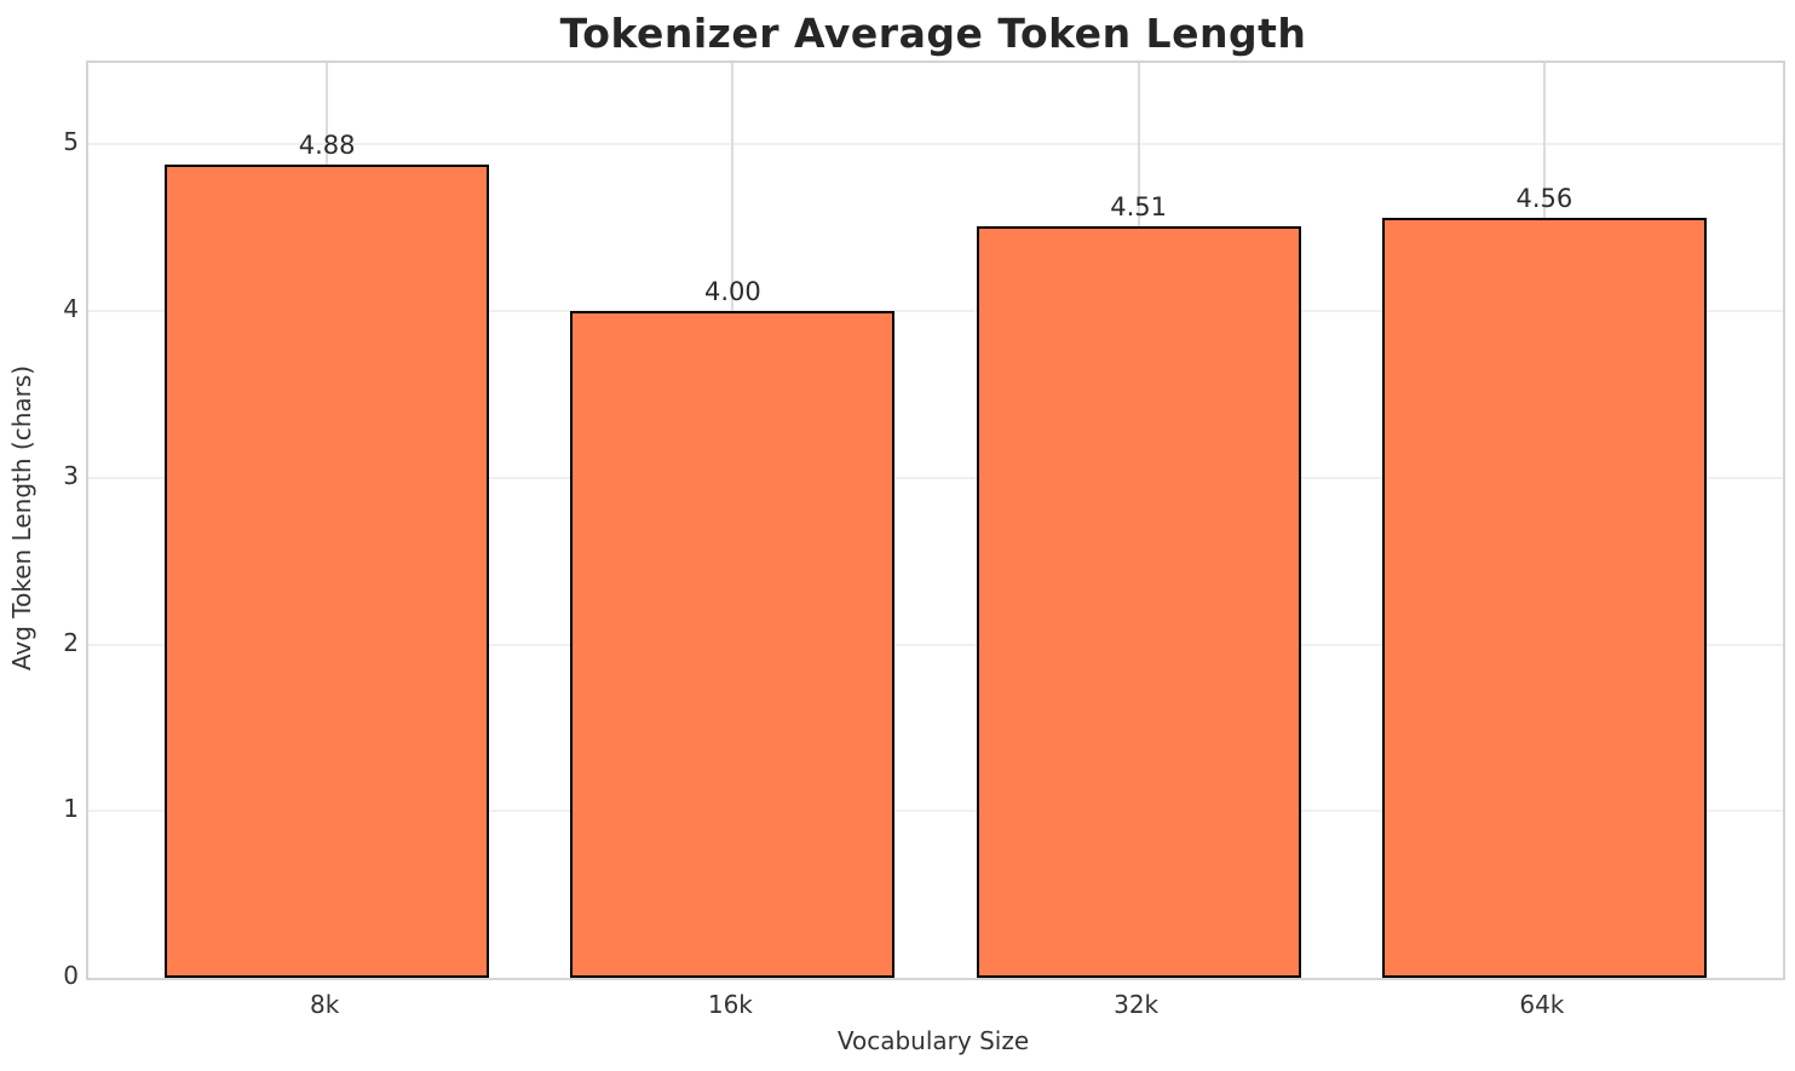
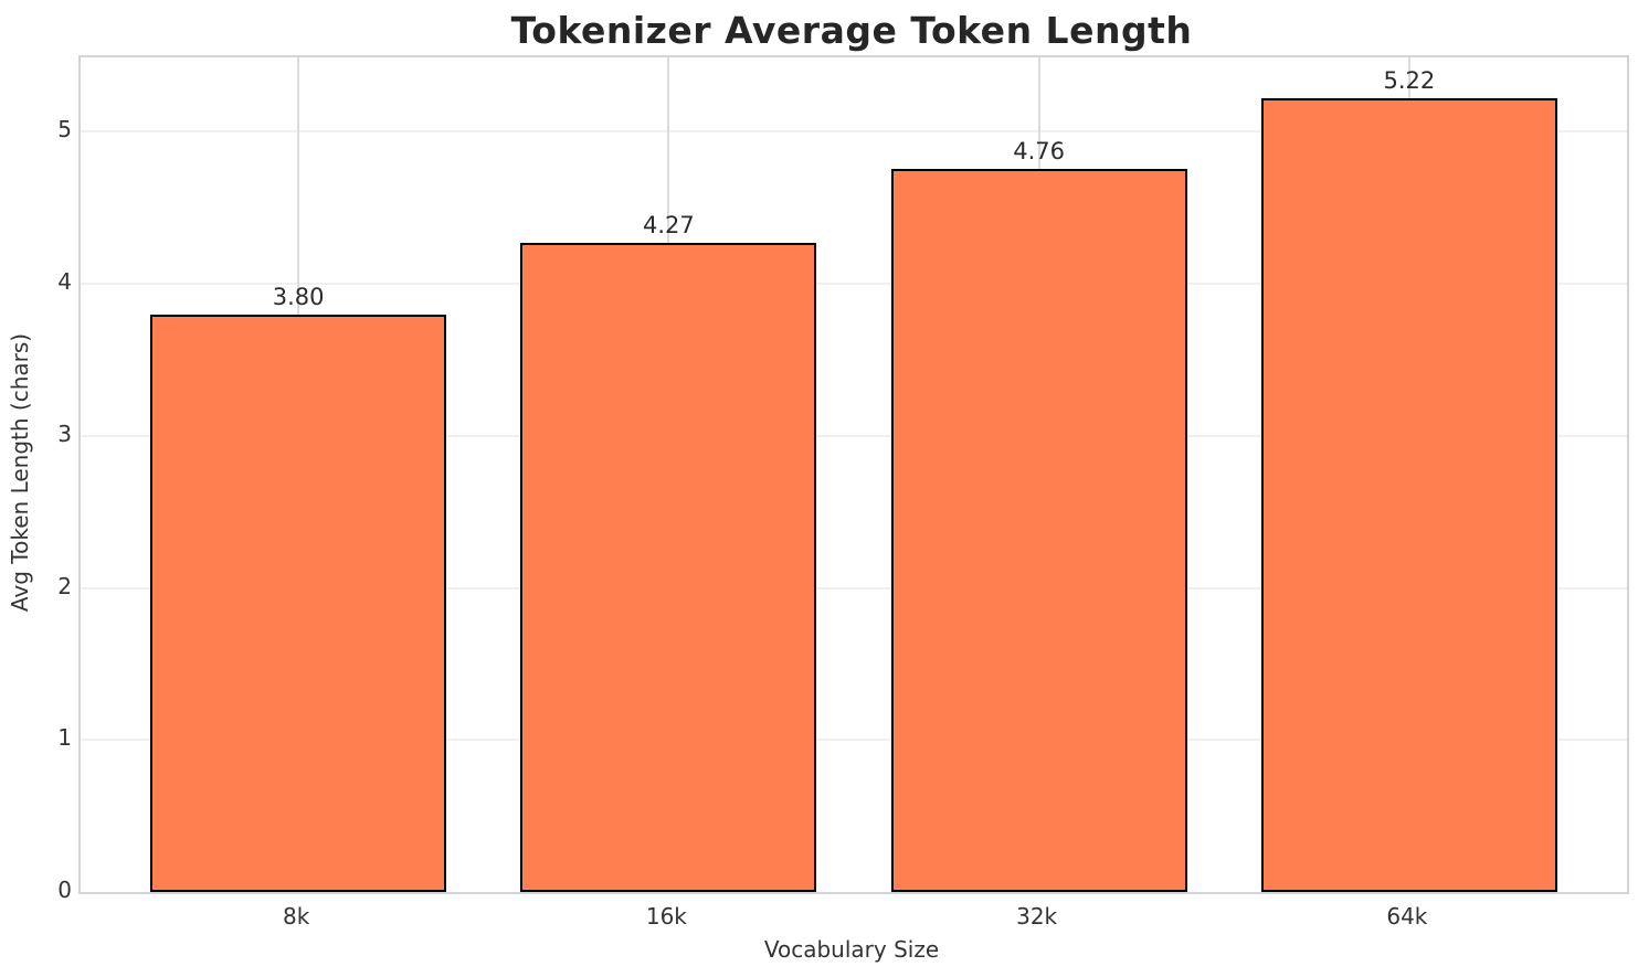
8k: 4.88 -> 3.80
16k: 4.00 -> 4.27
32k: 4.51 -> 4.76
64k: 4.56 -> 5.22
